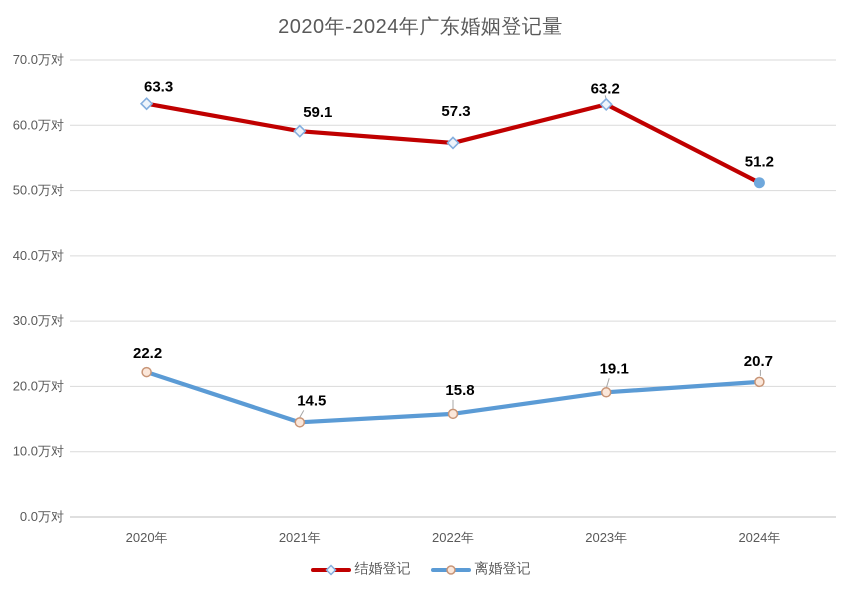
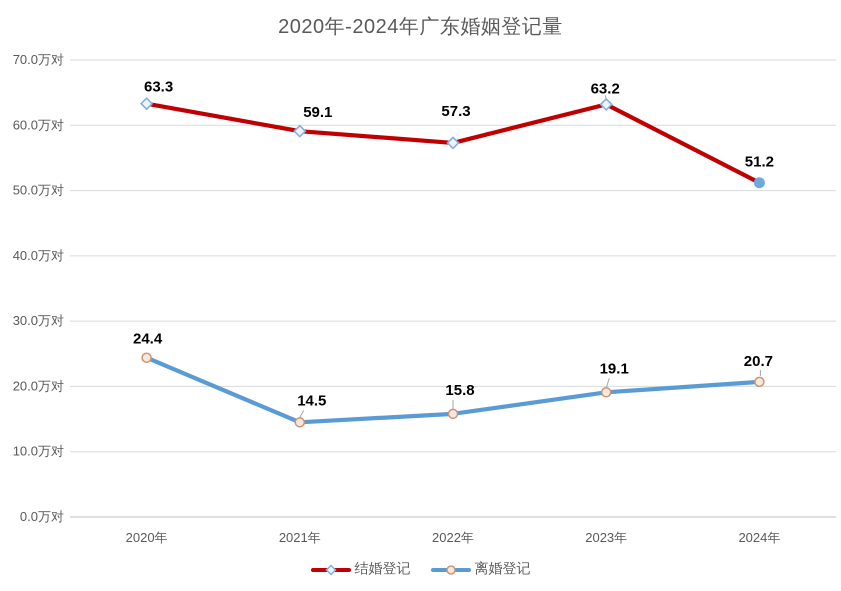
离婚登记/2020年: 22.2 -> 24.4
